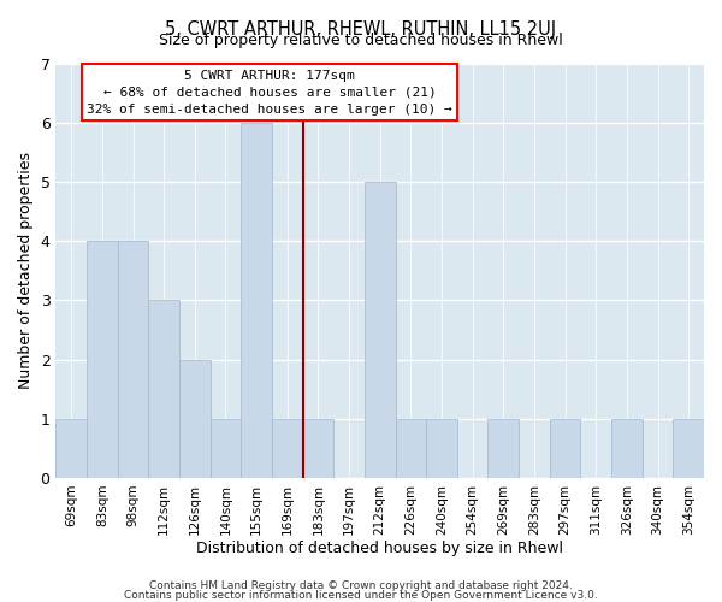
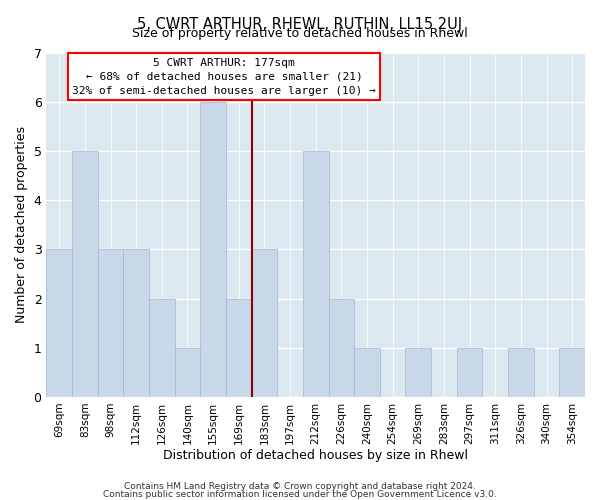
69sqm: 1 -> 3
83sqm: 4 -> 5
98sqm: 4 -> 3
169sqm: 1 -> 2
183sqm: 1 -> 3
226sqm: 1 -> 2
